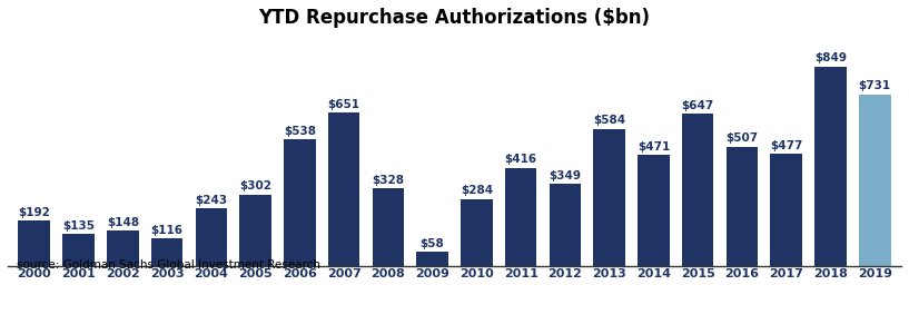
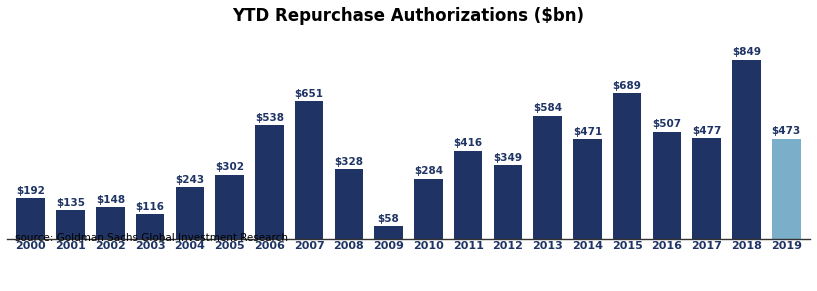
2015: $647 -> $689
2019: $731 -> $473
